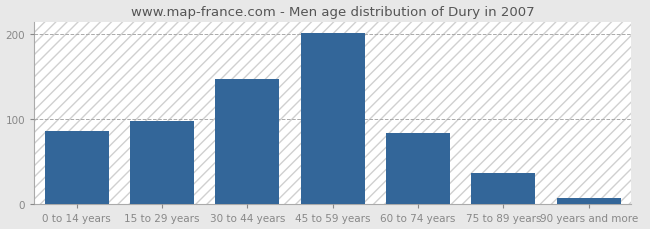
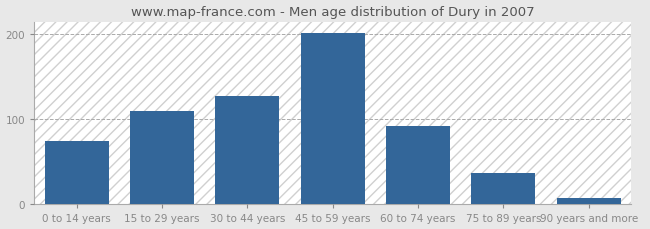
0 to 14 years: 86 -> 75
15 to 29 years: 98 -> 110
30 to 44 years: 148 -> 127
60 to 74 years: 84 -> 92
